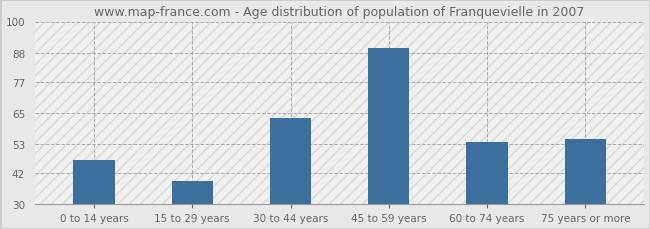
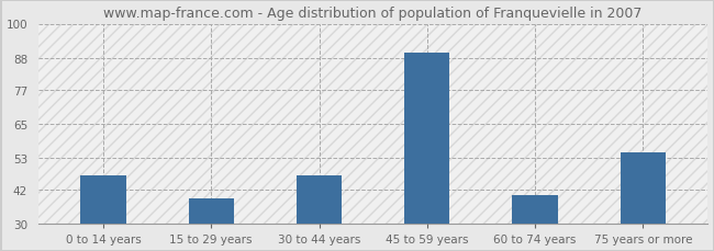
30 to 44 years: 63 -> 47
60 to 74 years: 54 -> 40
